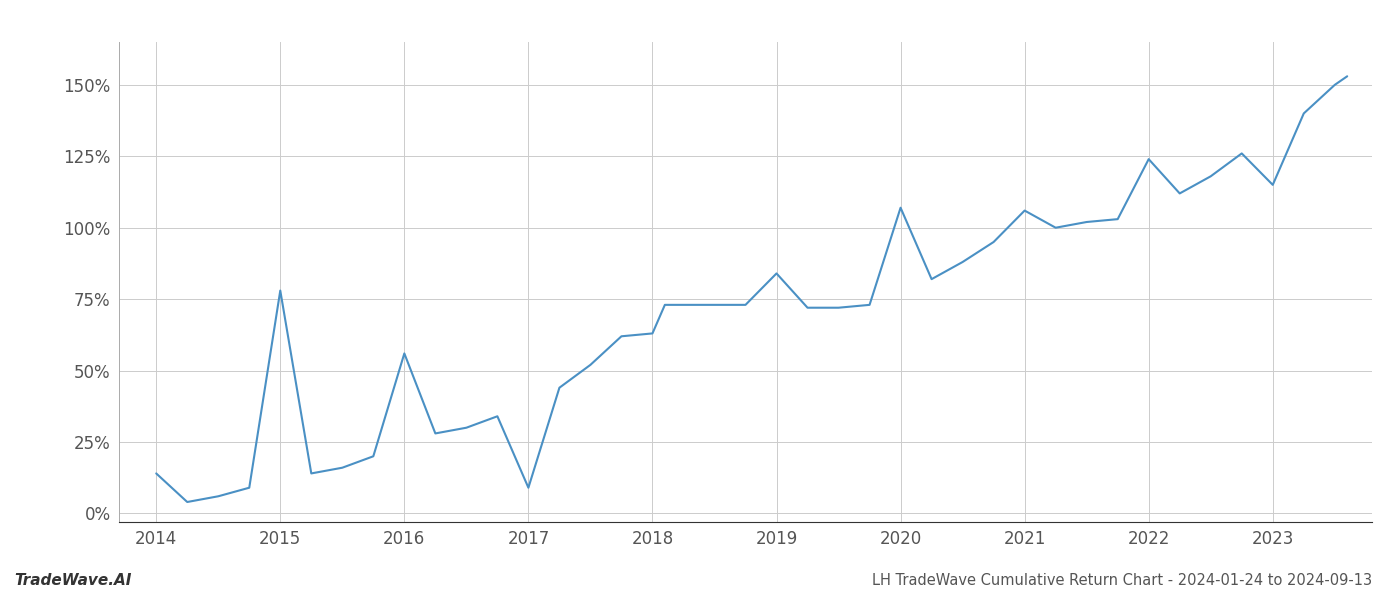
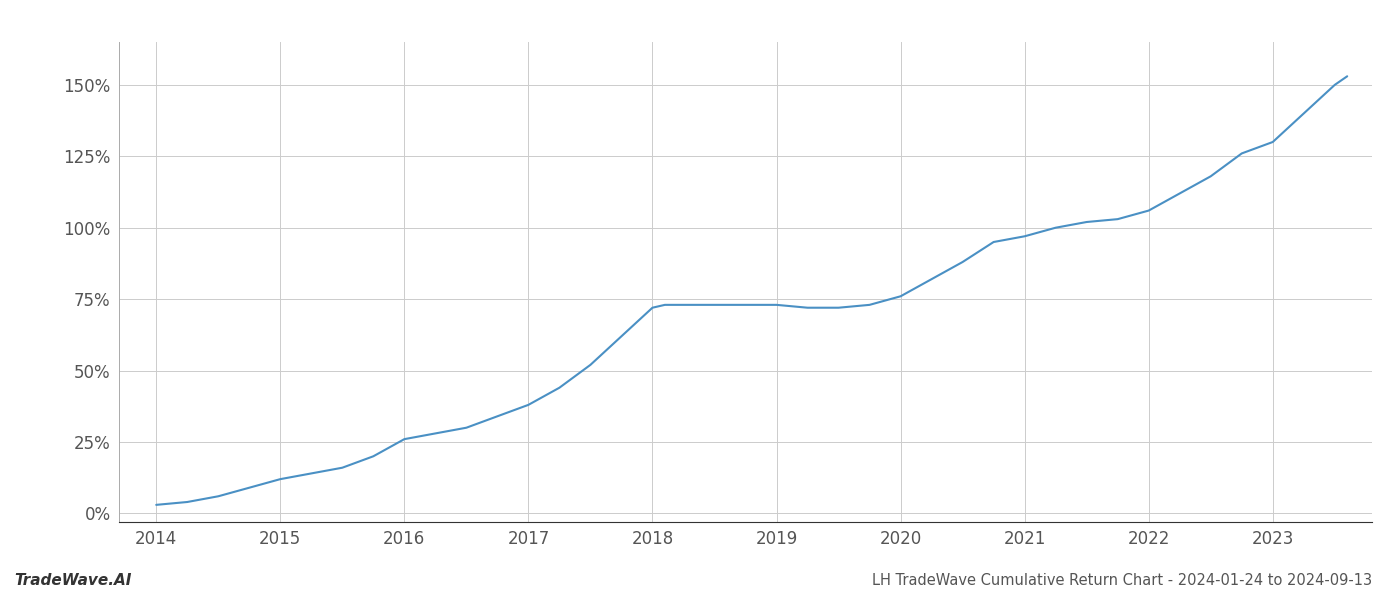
2014: 14% -> 3%
2015: 78% -> 12%
2016: 56% -> 26%
2017: 9% -> 38%
2018: 63% -> 72%
2019: 84% -> 73%
2020: 107% -> 76%
2021: 106% -> 97%
2022: 124% -> 106%
2023: 115% -> 130%
